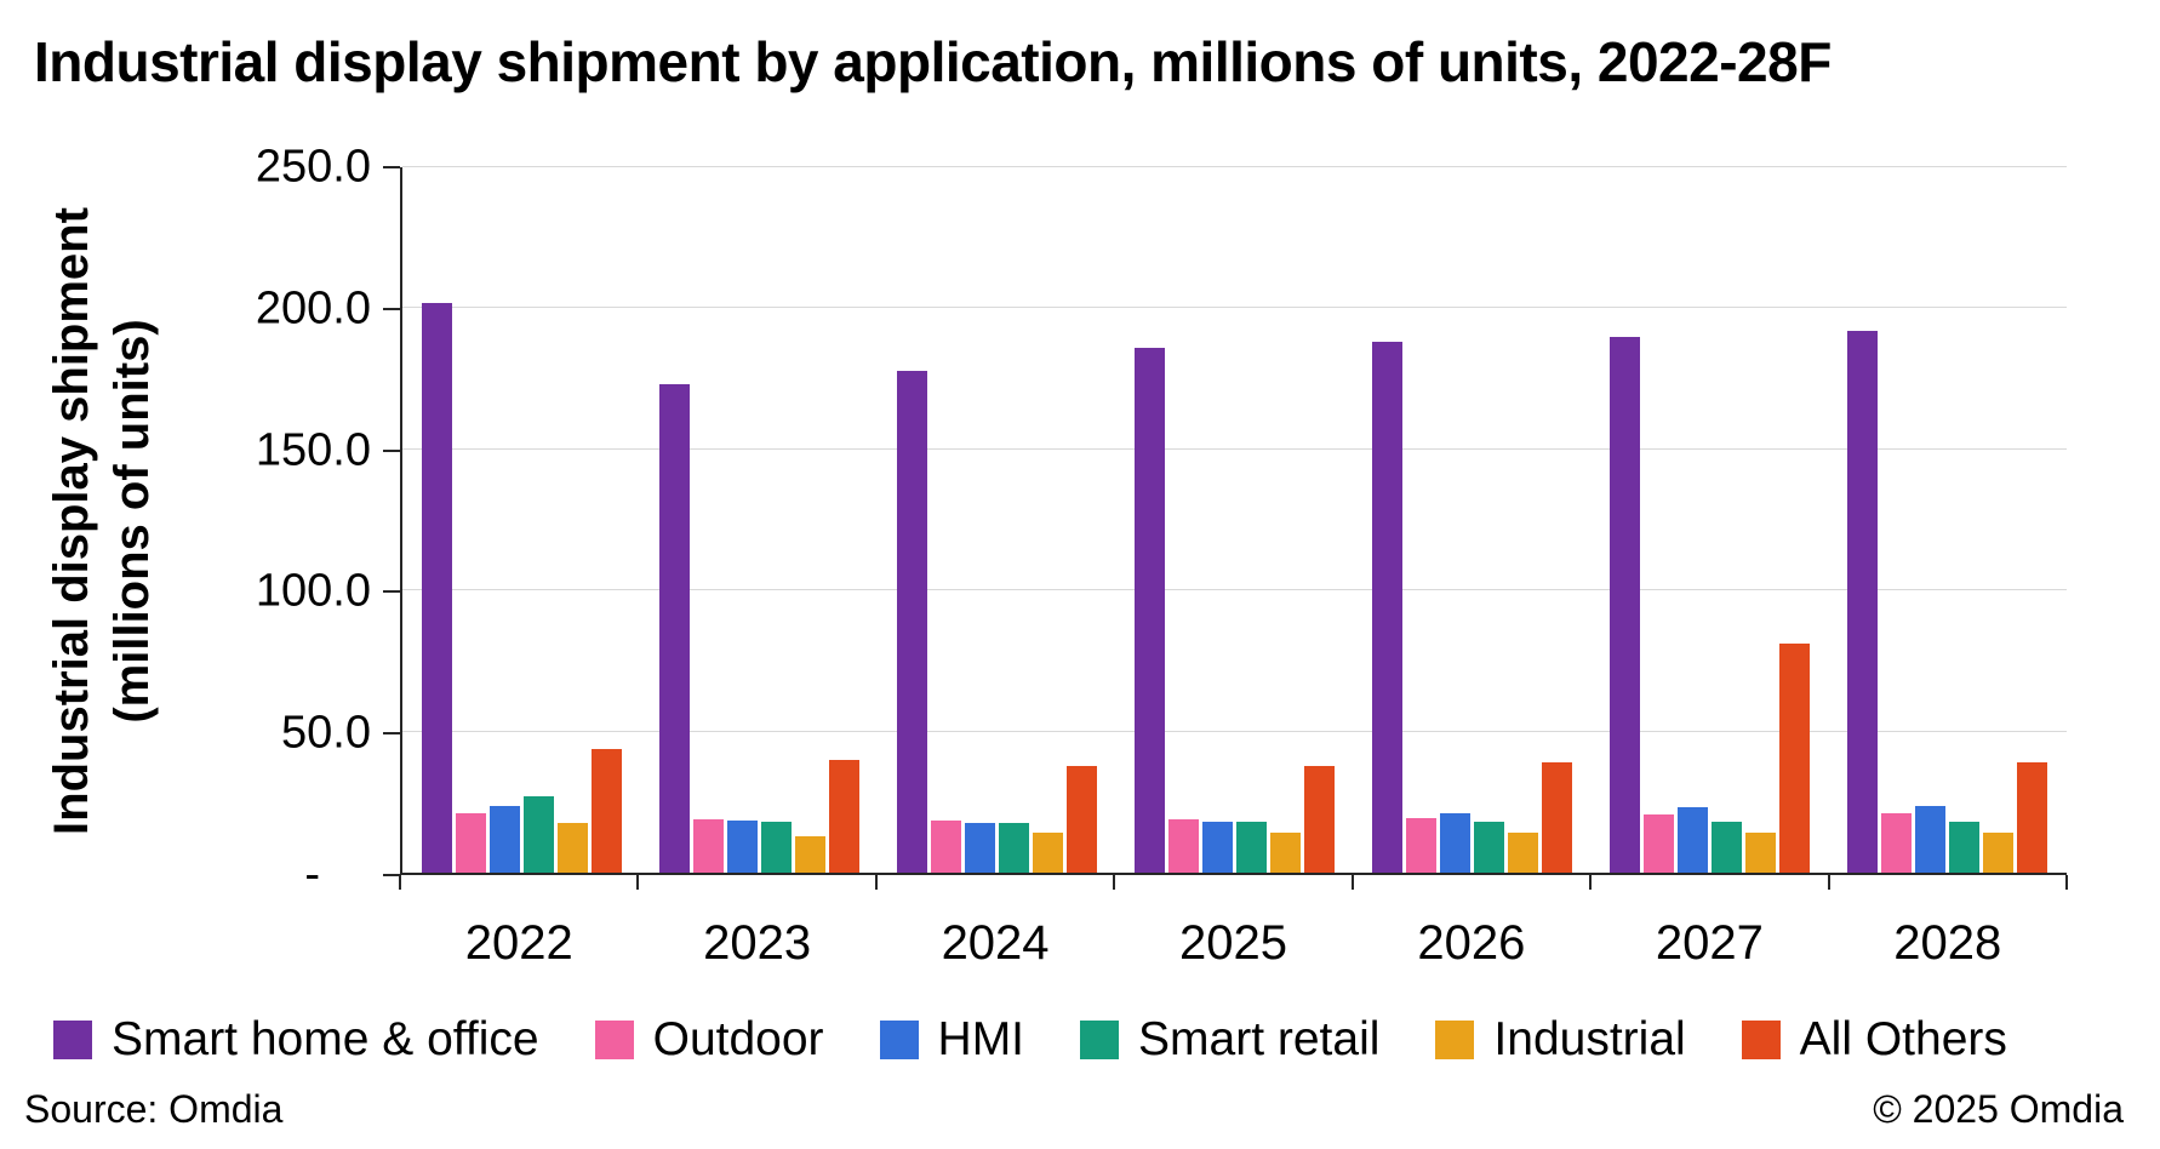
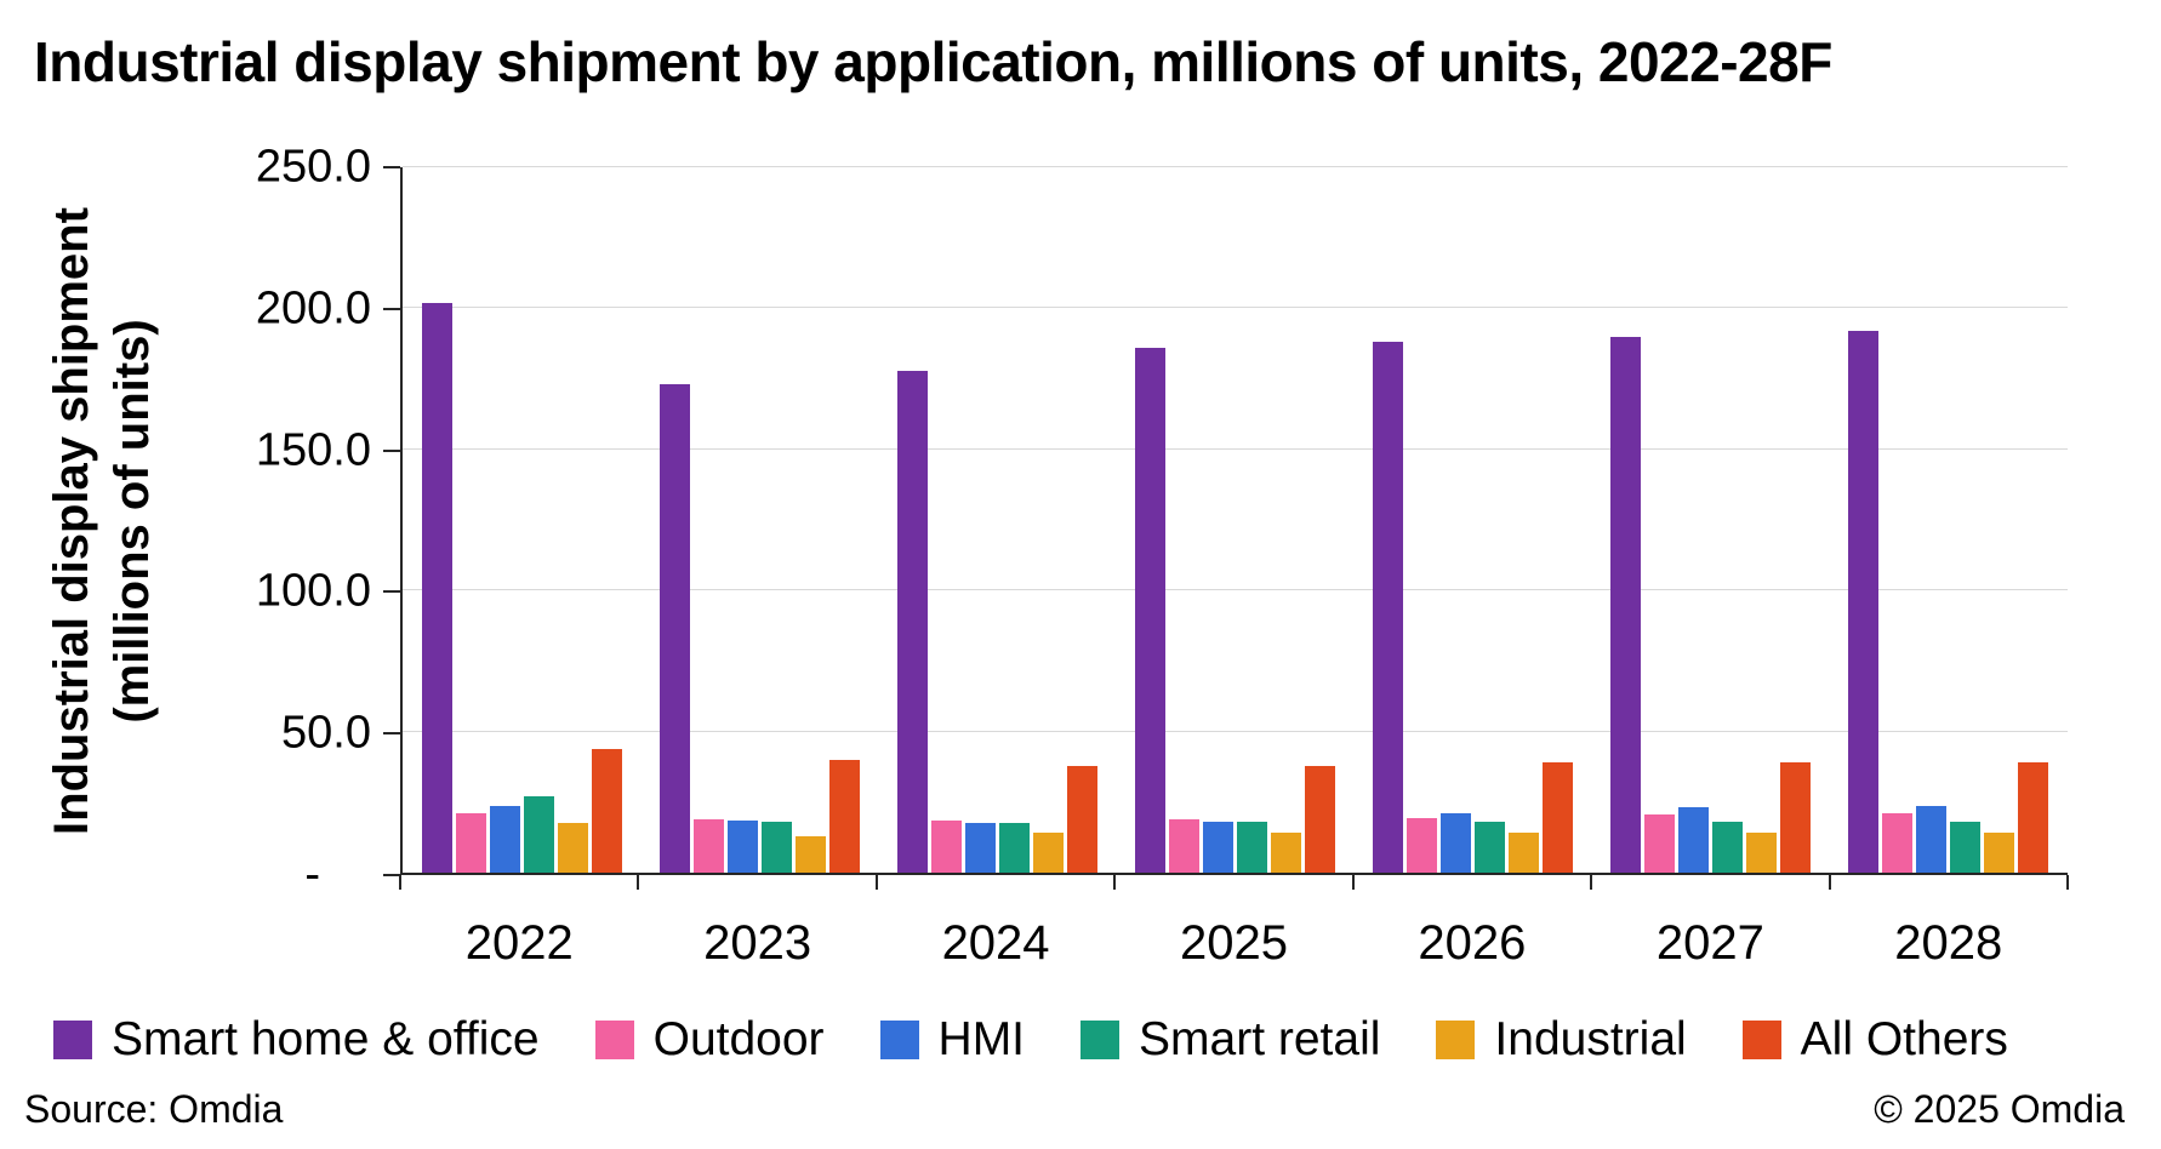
All Others/2027: 81 -> 39
